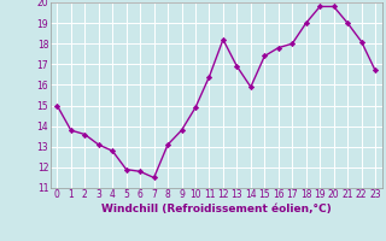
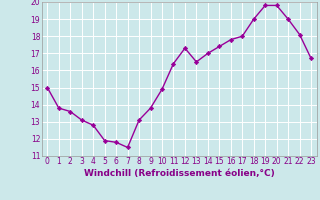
12: 18.2 -> 17.3
13: 16.9 -> 16.5
14: 15.9 -> 17.0
